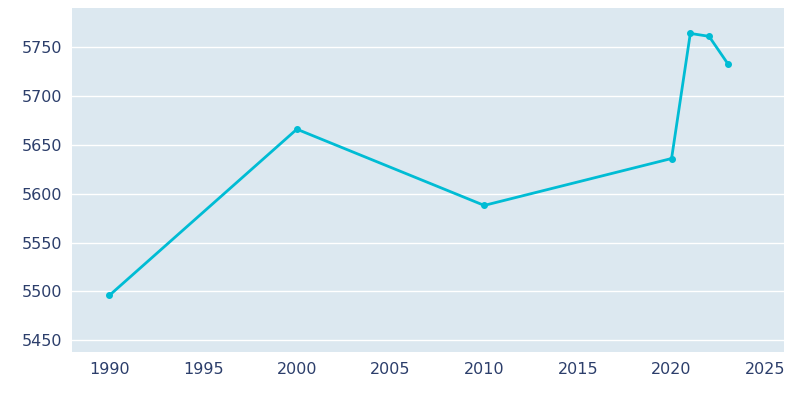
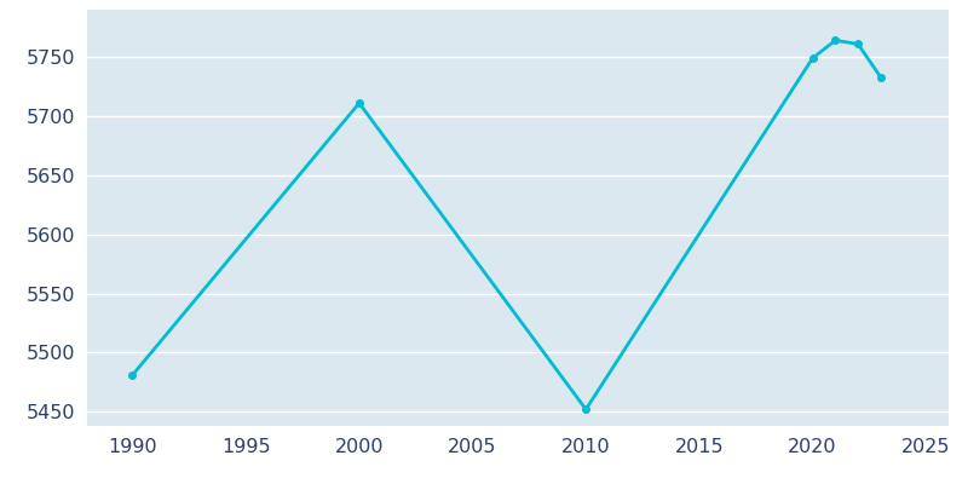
1990: 5496 -> 5481
2000: 5666 -> 5711
2010: 5588 -> 5452
2020: 5636 -> 5749
